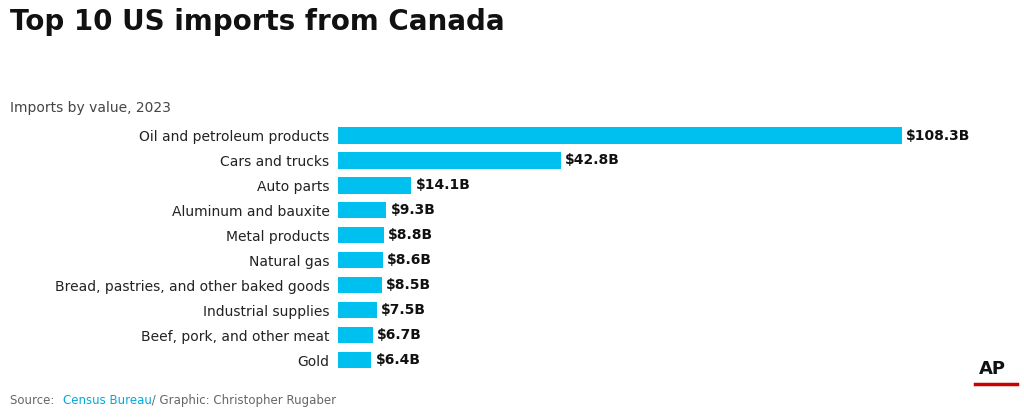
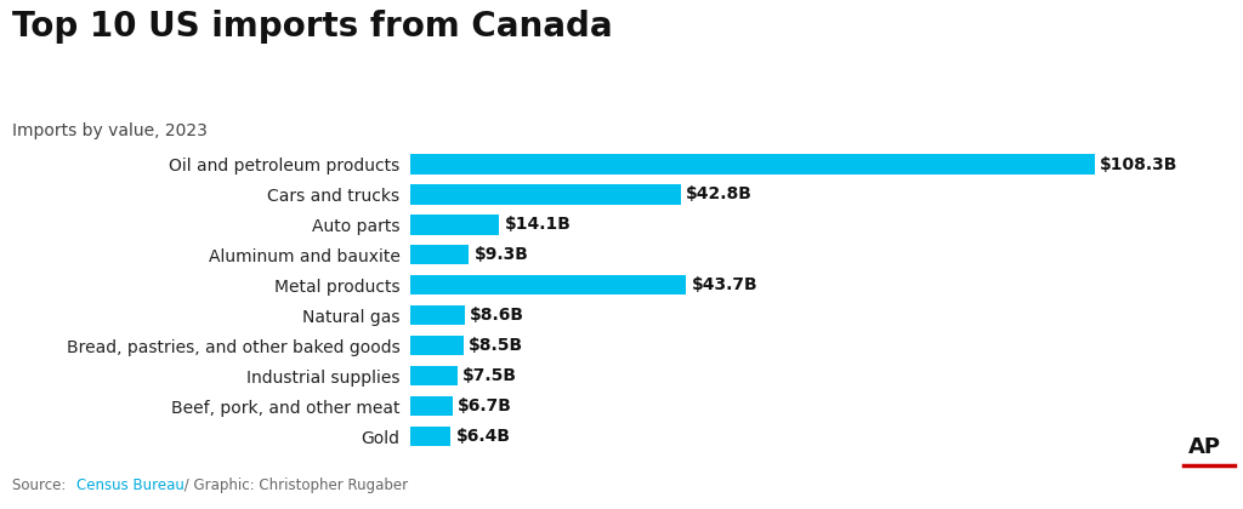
Metal products: $8.8B -> $43.7B
